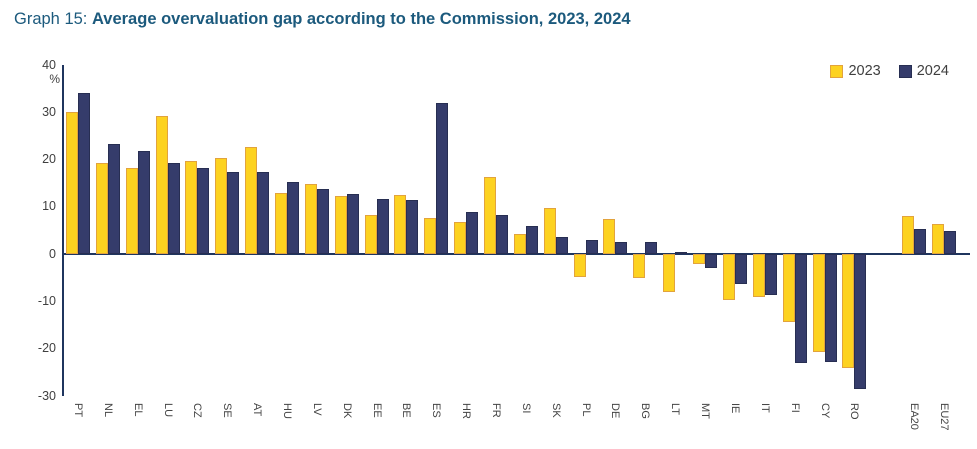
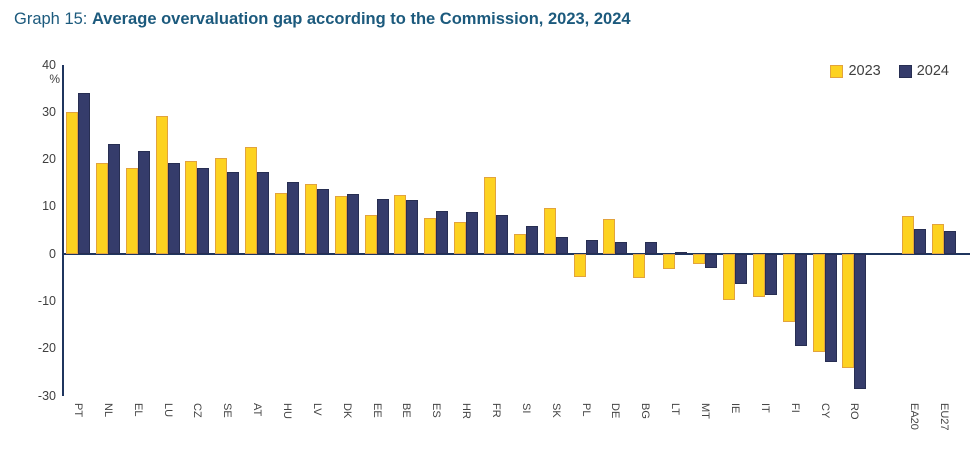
2024/ES: 32 -> 9
2023/LT: -8 -> -3
2024/FI: -23 -> -19
